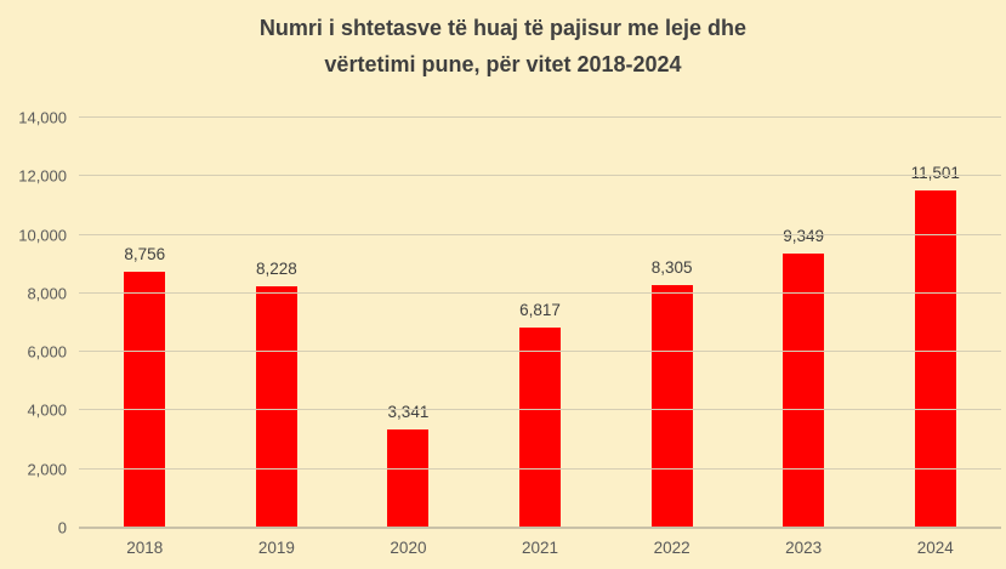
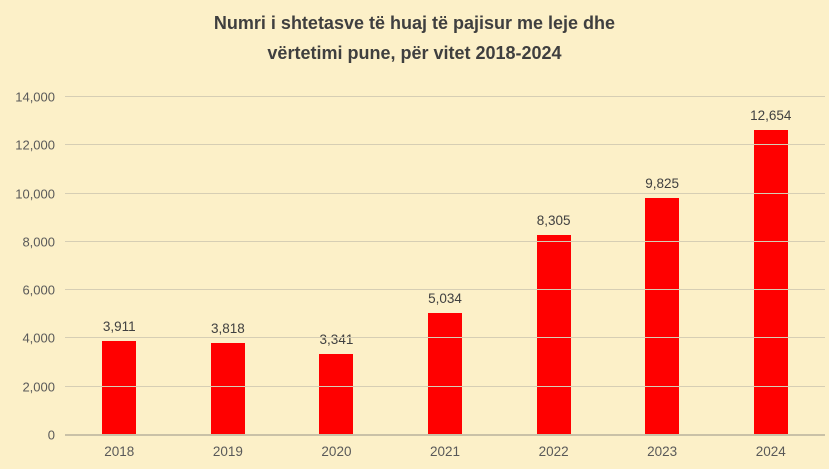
2018: 8,756 -> 3,911
2019: 8,228 -> 3,818
2021: 6,817 -> 5,034
2023: 9,349 -> 9,825
2024: 11,501 -> 12,654
